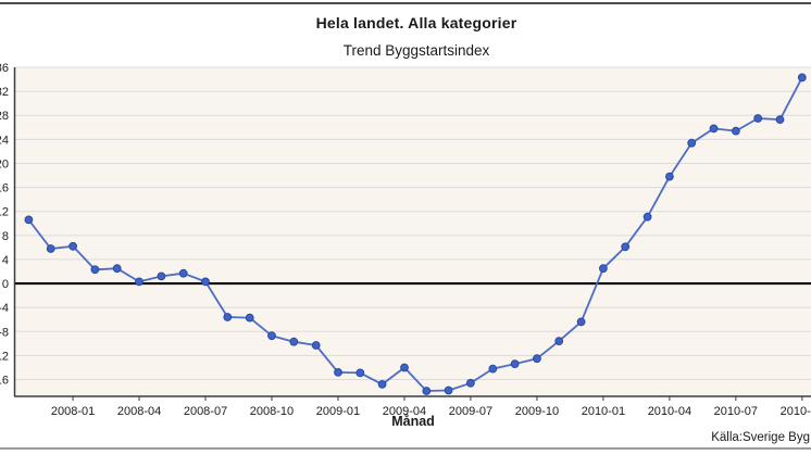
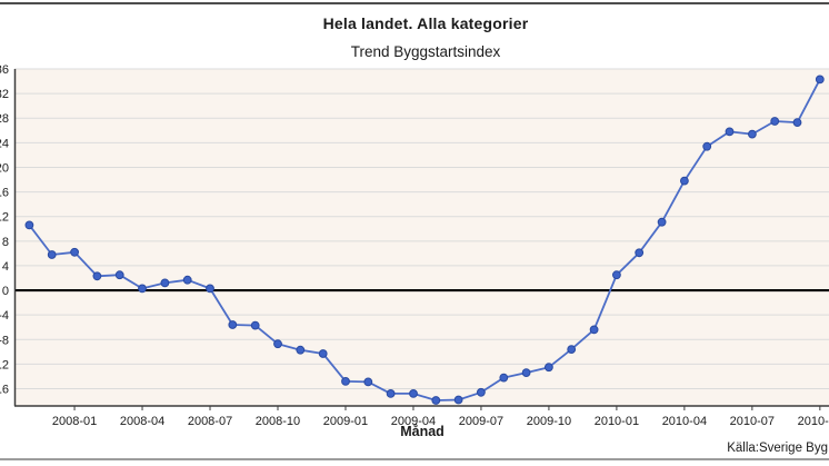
2009-04: -14 -> -17
